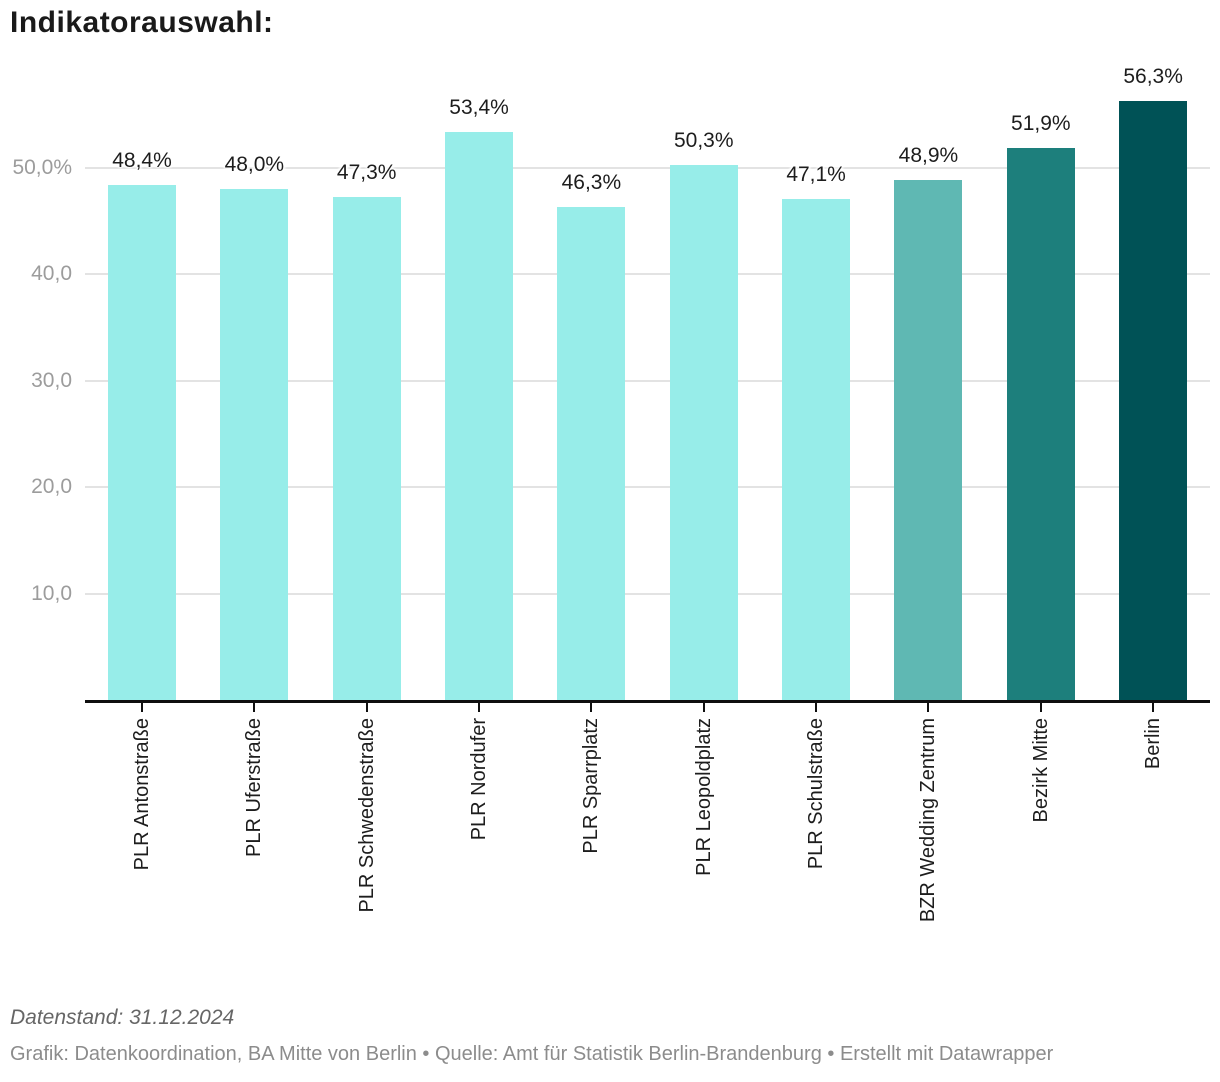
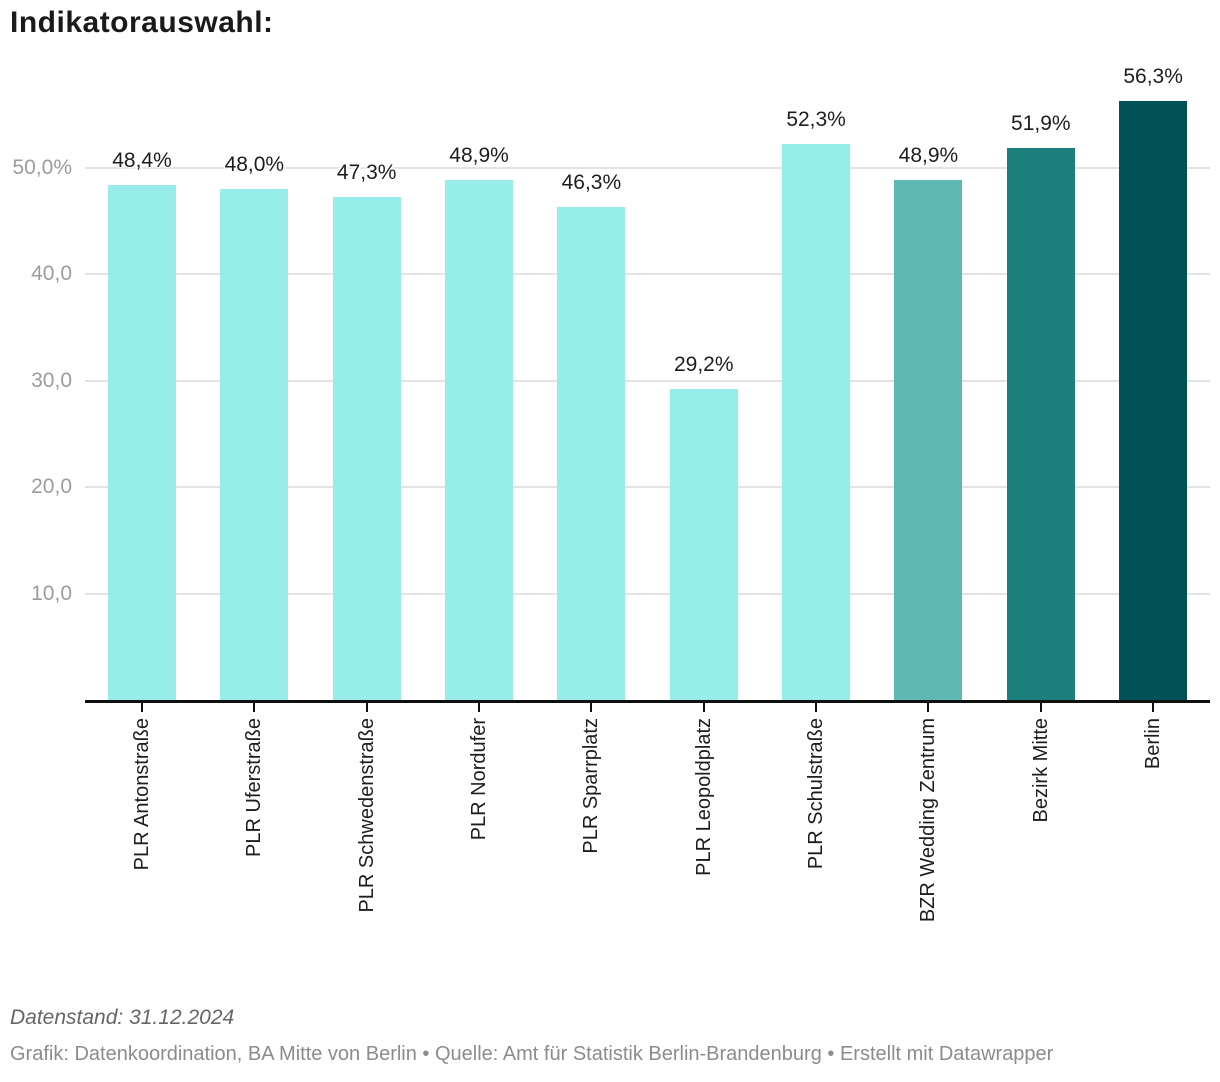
PLR Nordufer: 53,4% -> 48,9%
PLR Leopoldplatz: 50,3% -> 29,2%
PLR Schulstraße: 47,1% -> 52,3%
